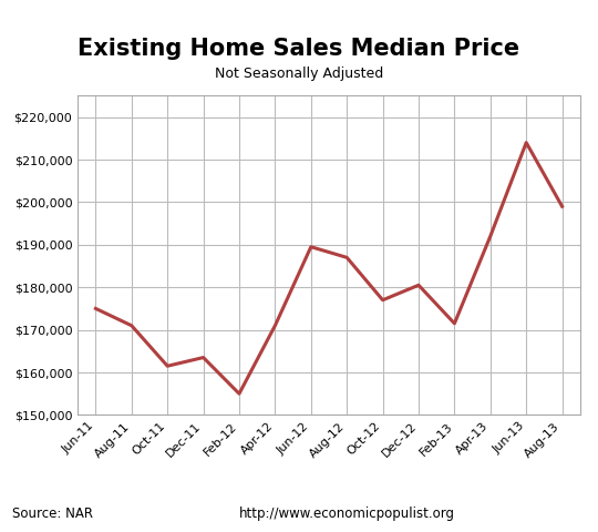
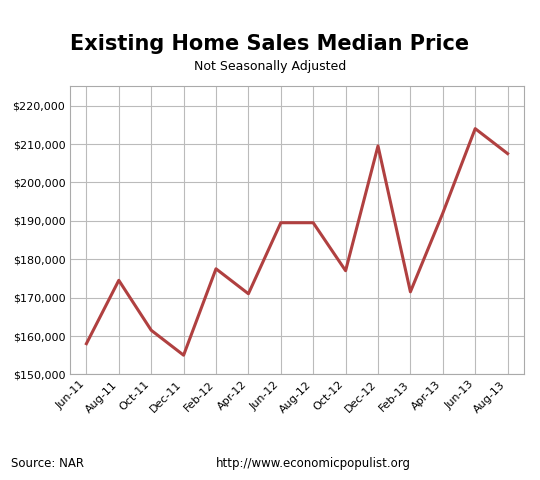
Jun-11: $175,000 -> $158,000
Aug-11: $171,000 -> $174,500
Dec-11: $163,500 -> $155,000
Feb-12: $155,000 -> $177,500
Aug-12: $187,000 -> $189,500
Dec-12: $180,500 -> $209,500
Aug-13: $199,000 -> $207,500
